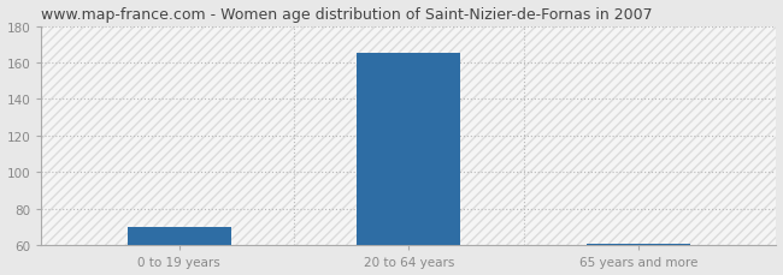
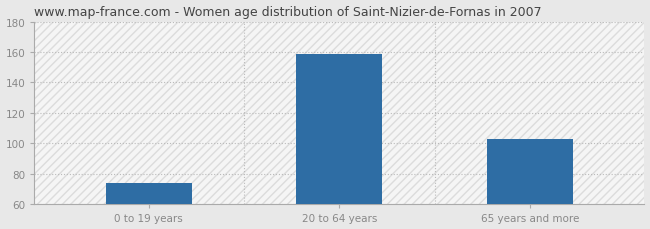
0 to 19 years: 70 -> 74
20 to 64 years: 165 -> 159
65 years and more: 61 -> 103
